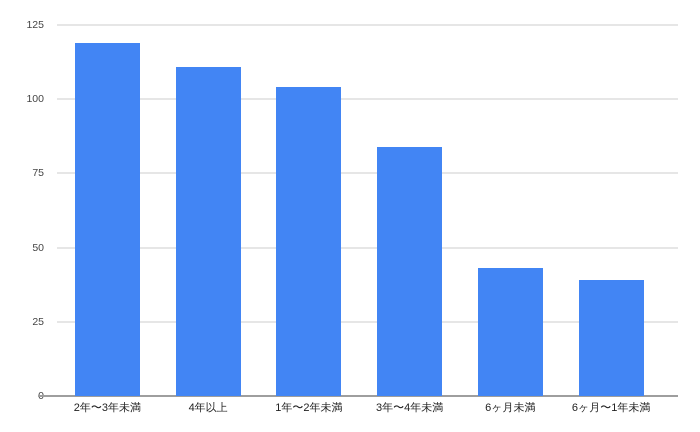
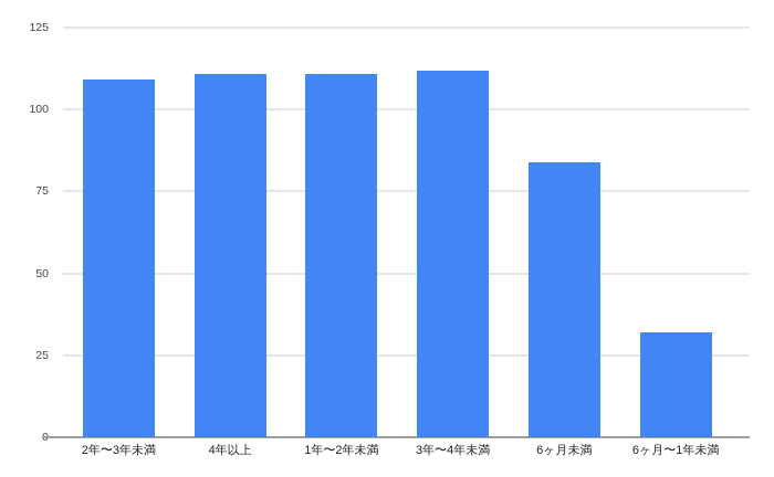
2年〜3年未満: 119 -> 109
1年〜2年未満: 104 -> 111
3年〜4年未満: 84 -> 112
6ヶ月未満: 43 -> 84
6ヶ月〜1年未満: 39 -> 32
